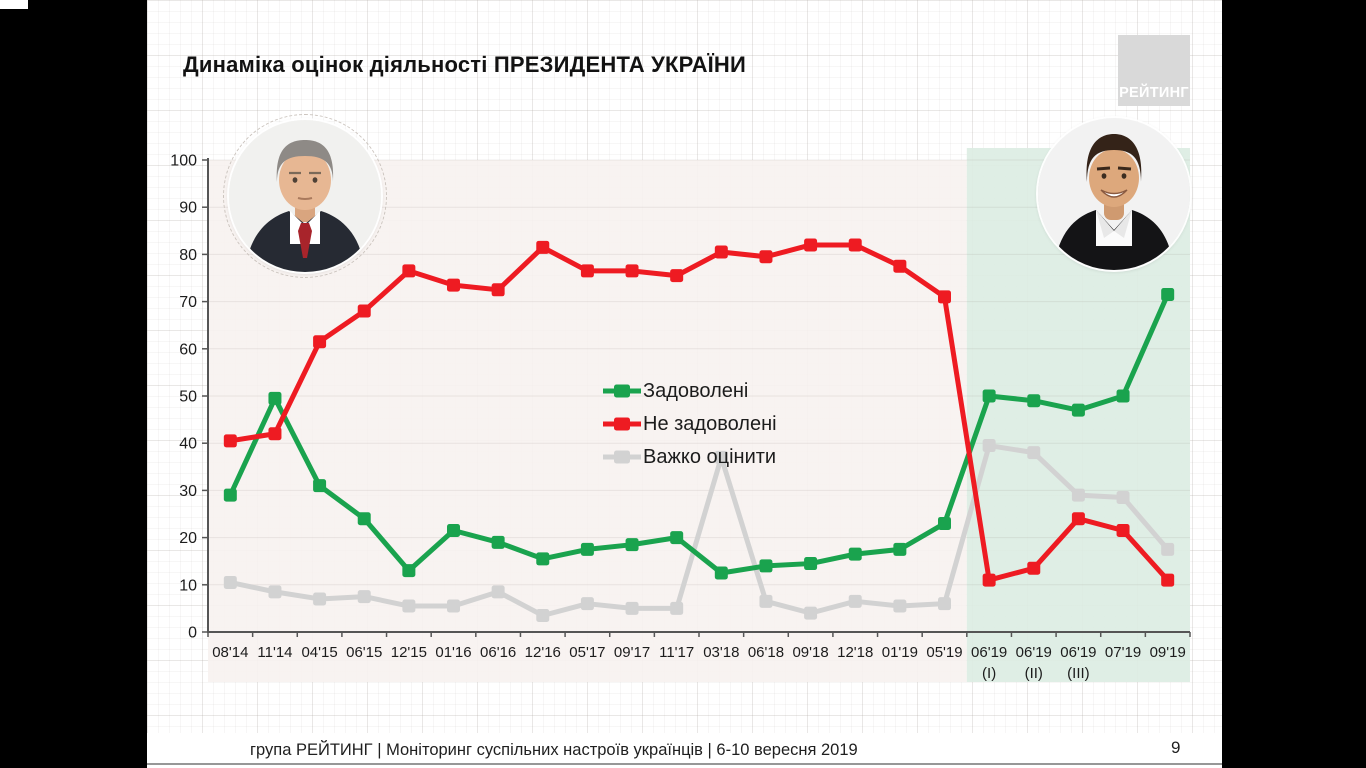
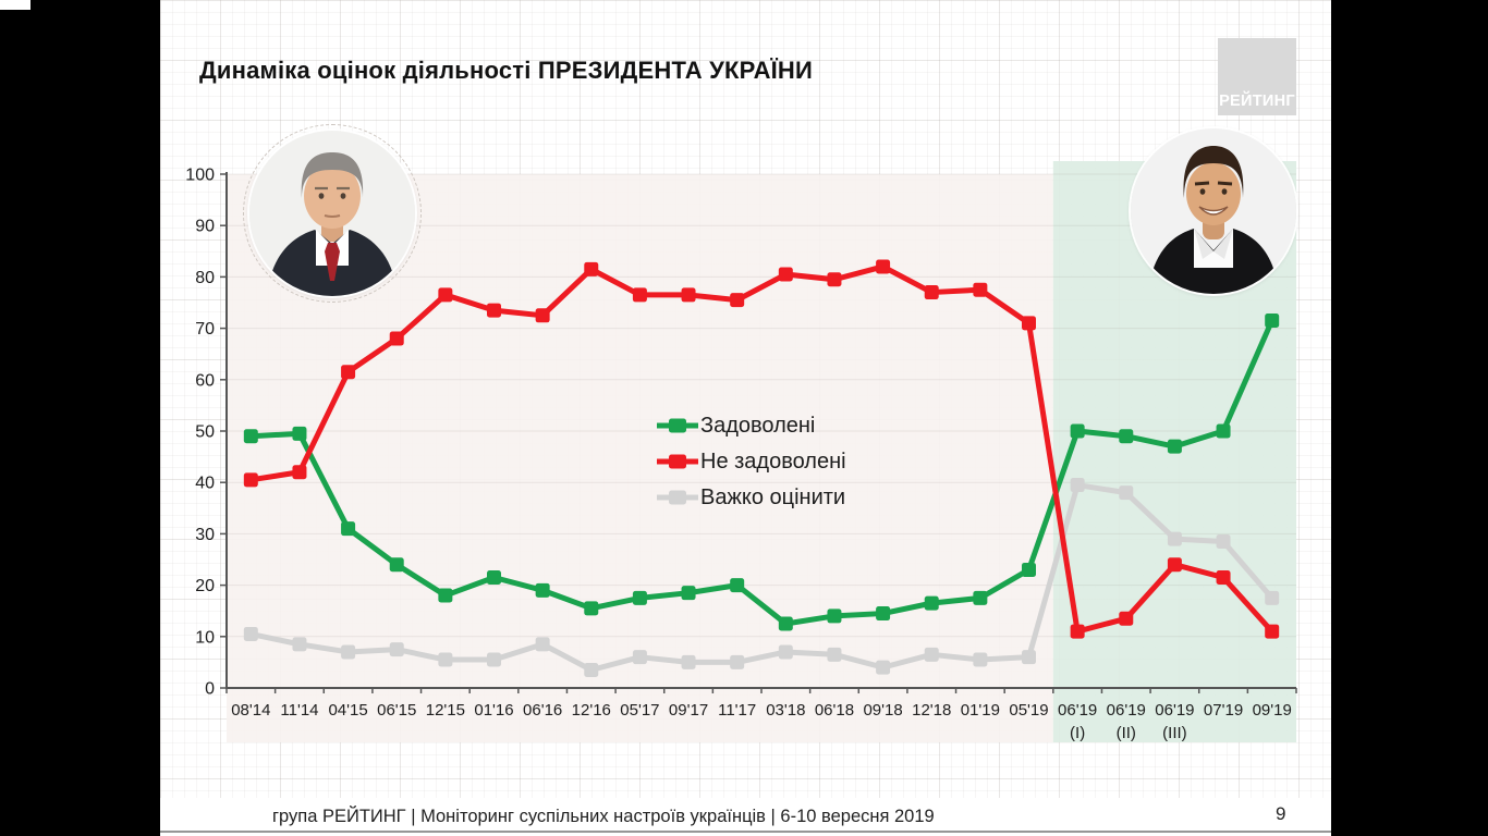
Задоволені/08'14: 29 -> 49
Задоволені/12'15: 13 -> 18
Важко оцінити/03'18: 37 -> 7
Не задоволені/12'18: 82 -> 77
